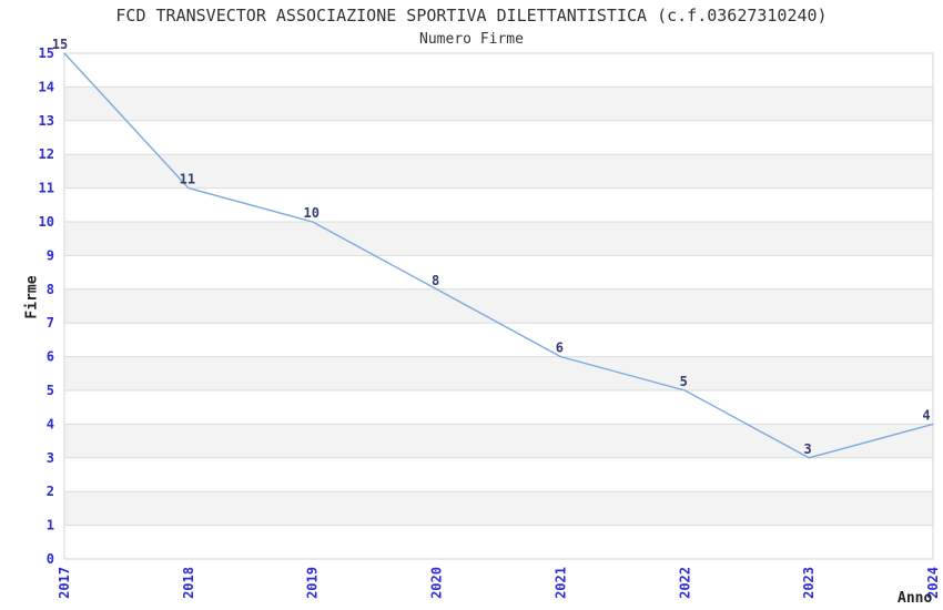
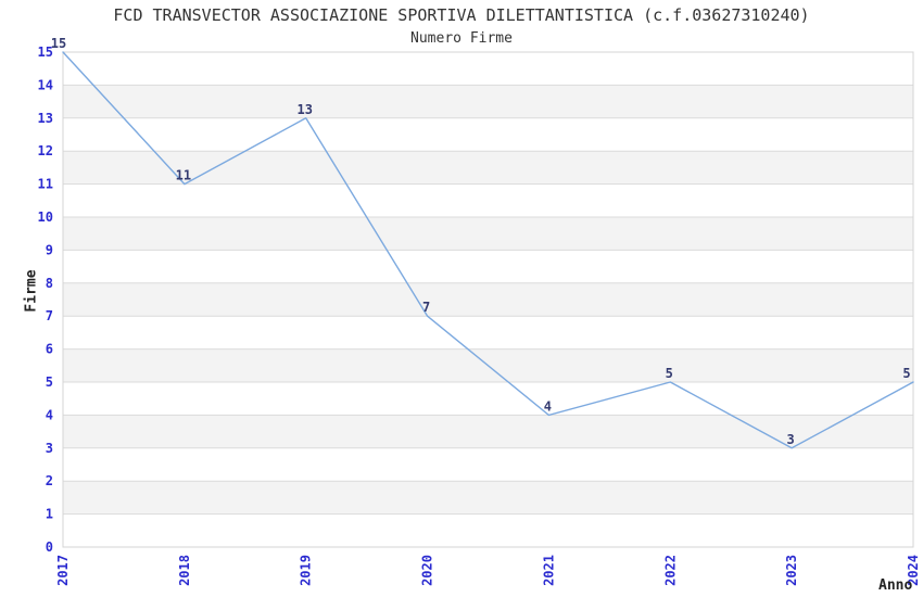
2019: 10 -> 13
2020: 8 -> 7
2021: 6 -> 4
2024: 4 -> 5
